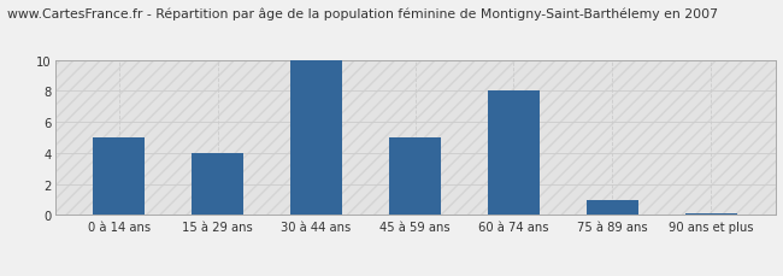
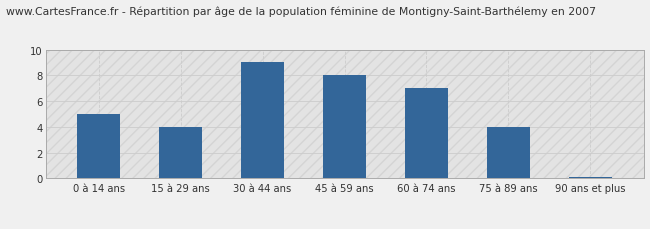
30 à 44 ans: 10.0 -> 9.0
45 à 59 ans: 5.0 -> 8.0
60 à 74 ans: 8.0 -> 7.0
75 à 89 ans: 1.0 -> 4.0
